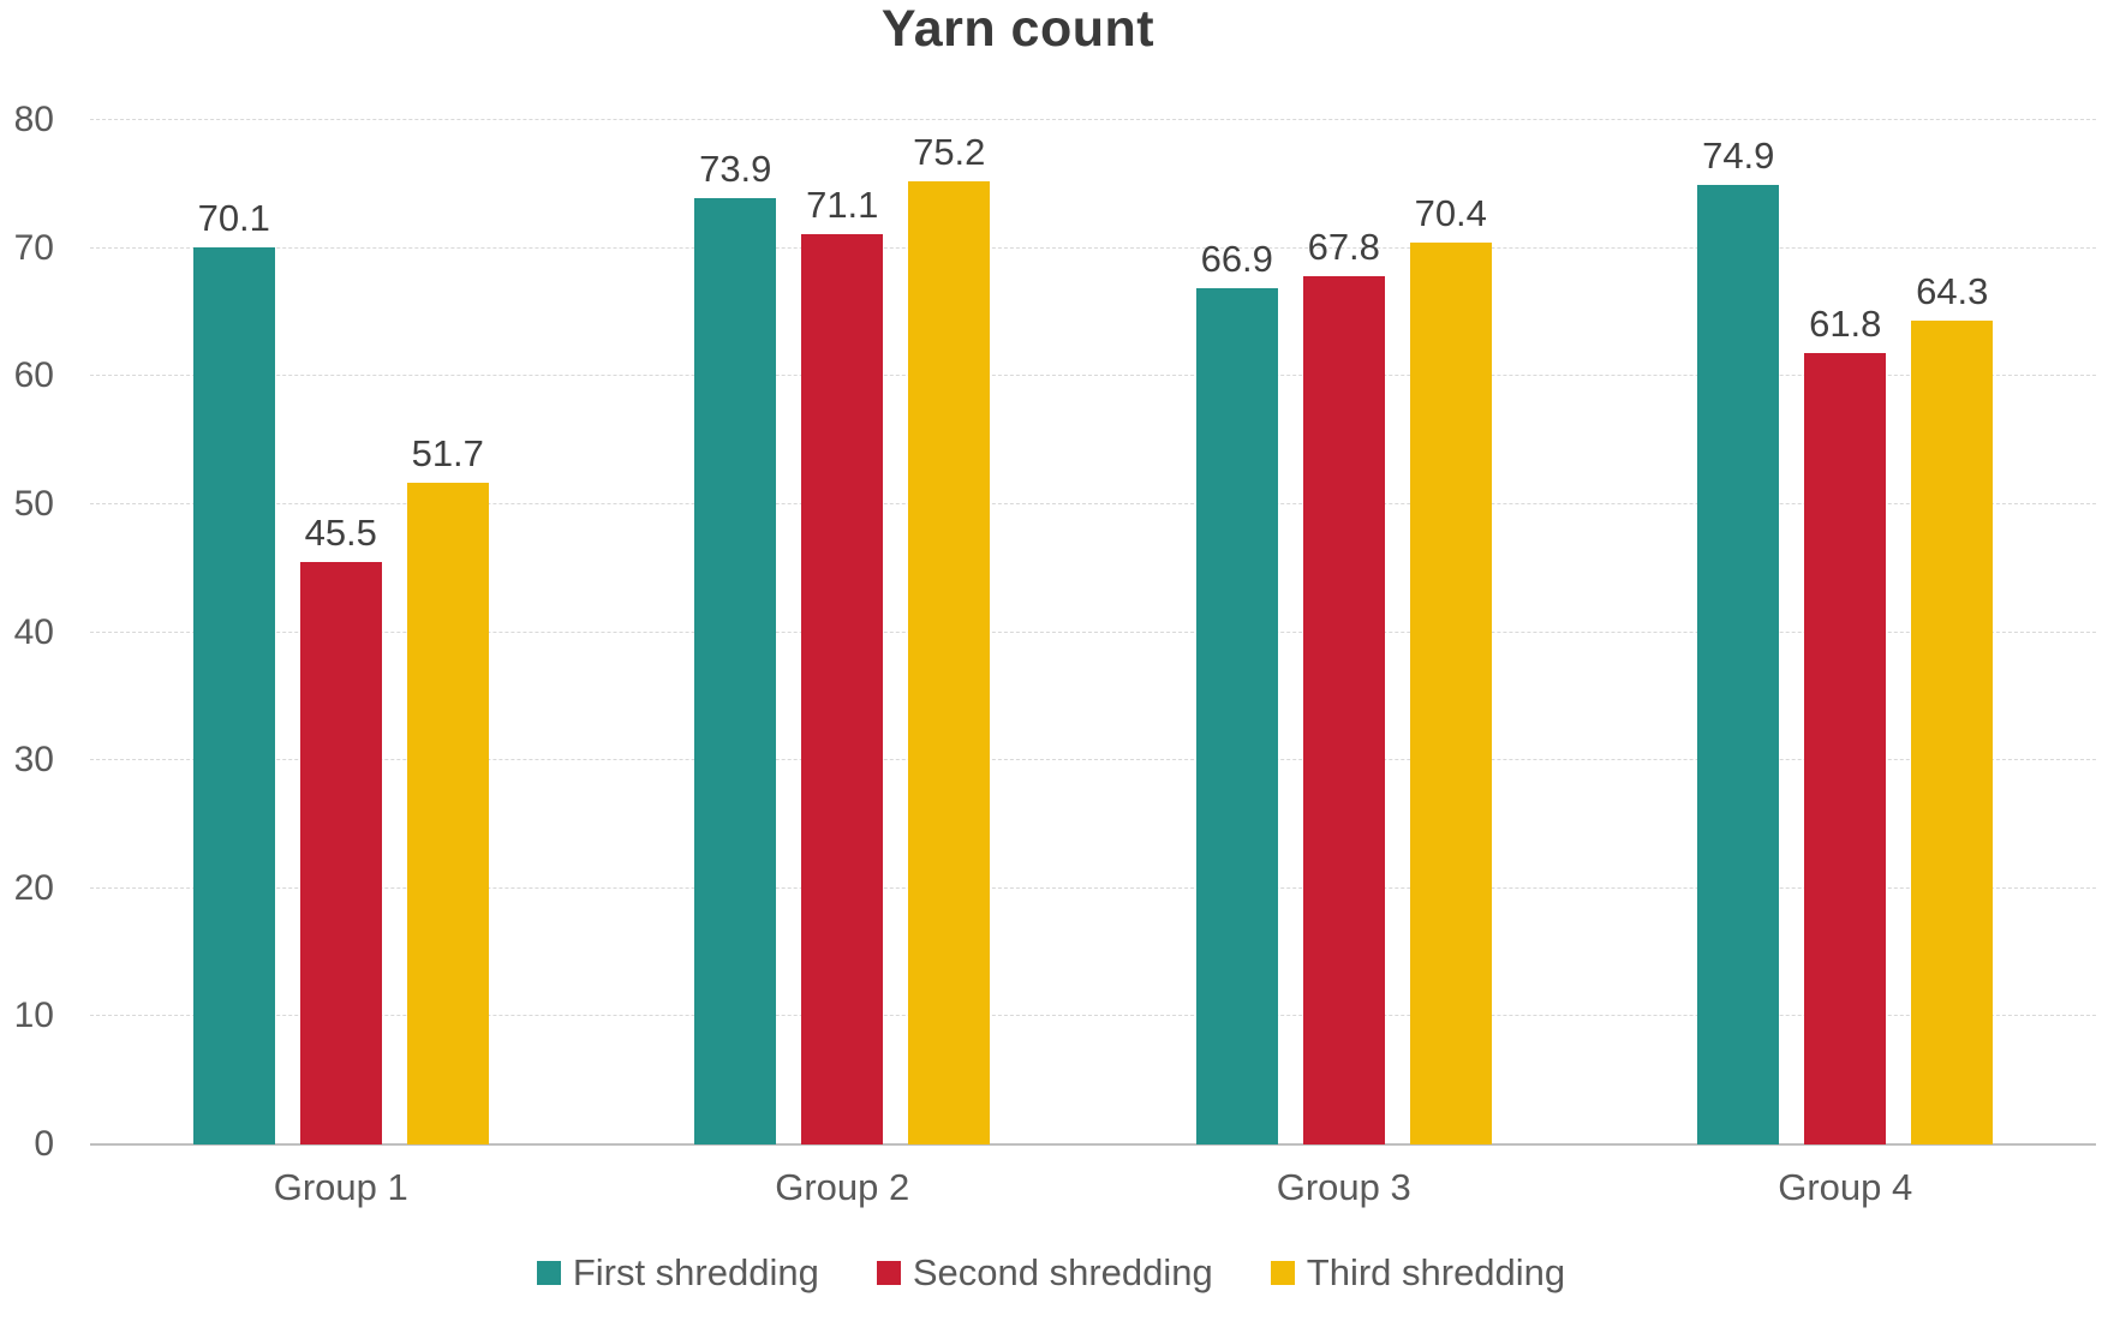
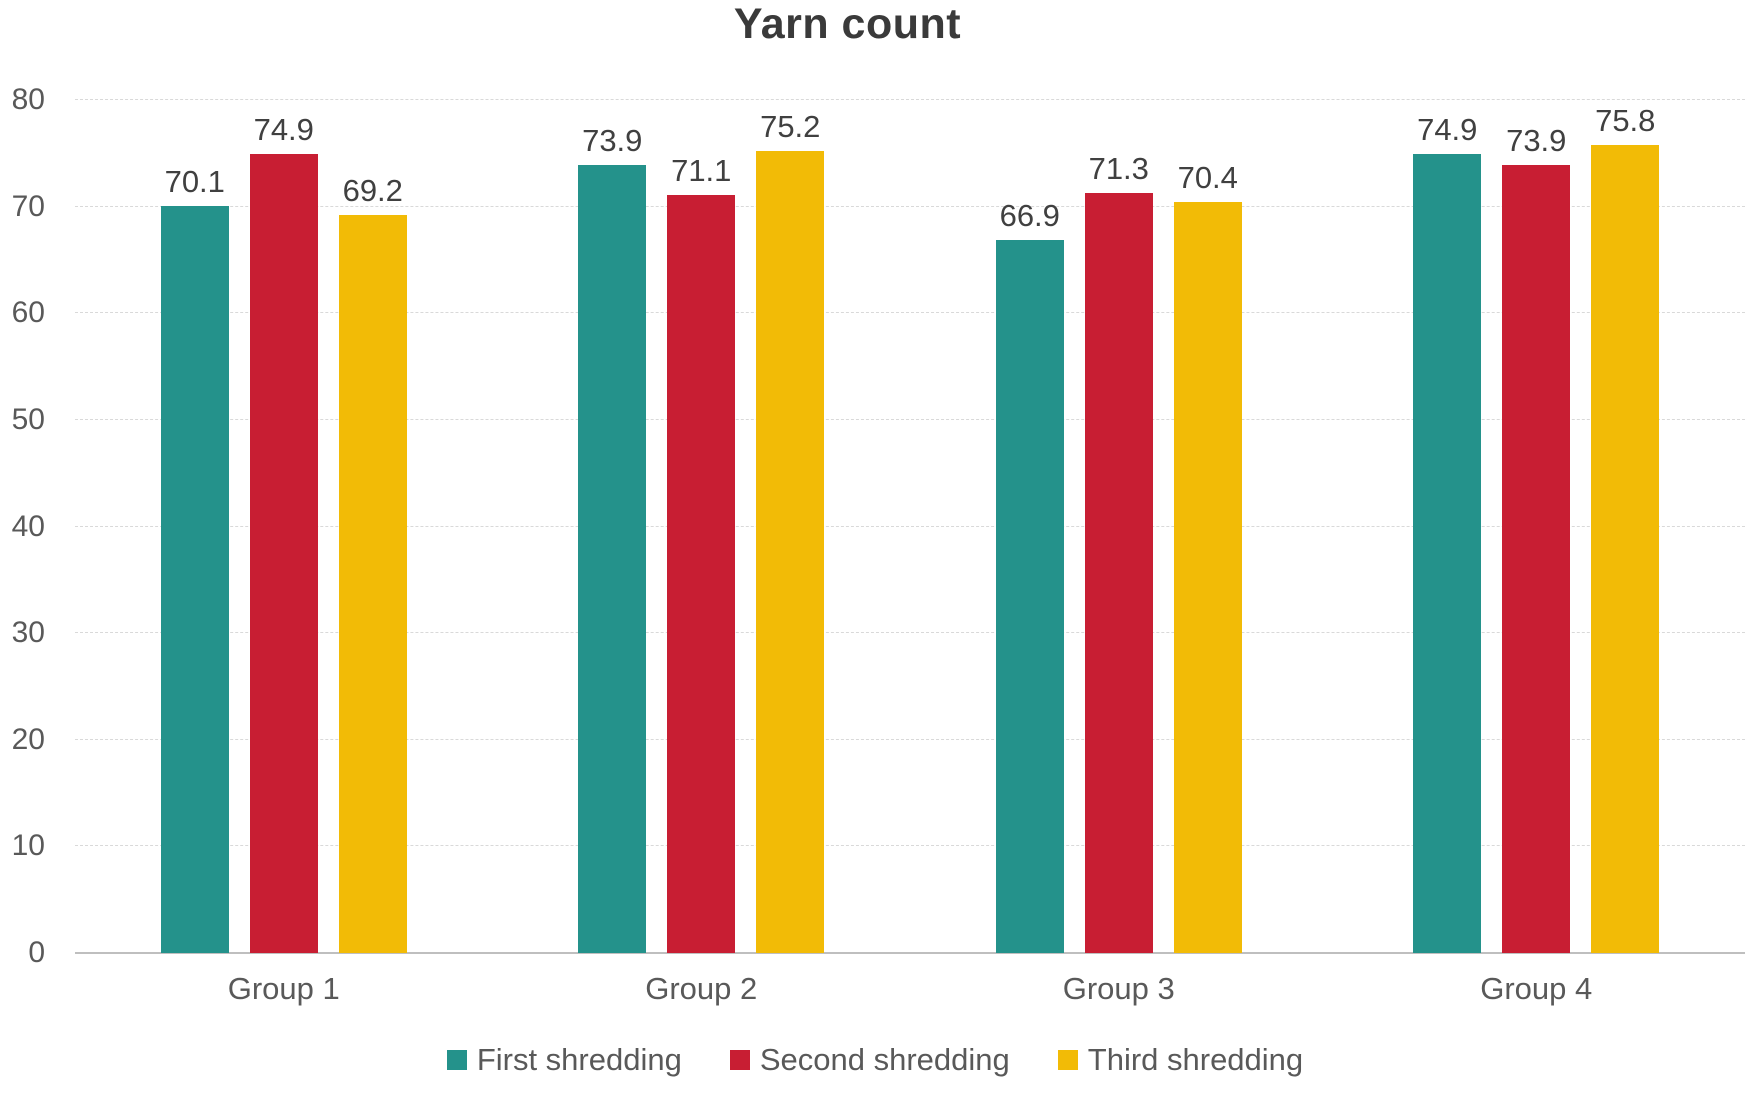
Second shredding/Group 1: 45.5 -> 74.9
Third shredding/Group 1: 51.7 -> 69.2
Second shredding/Group 3: 67.8 -> 71.3
Second shredding/Group 4: 61.8 -> 73.9
Third shredding/Group 4: 64.3 -> 75.8
